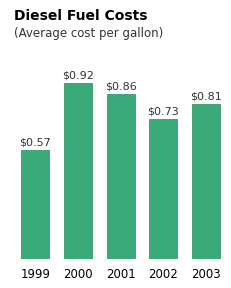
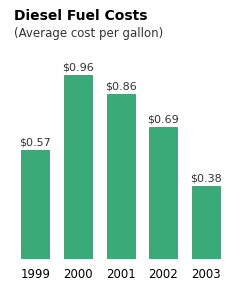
2000: $0.92 -> $0.96
2002: $0.73 -> $0.69
2003: $0.81 -> $0.38
